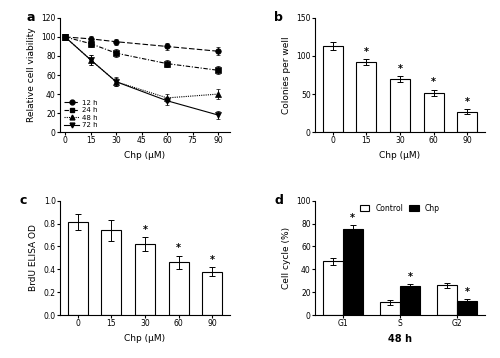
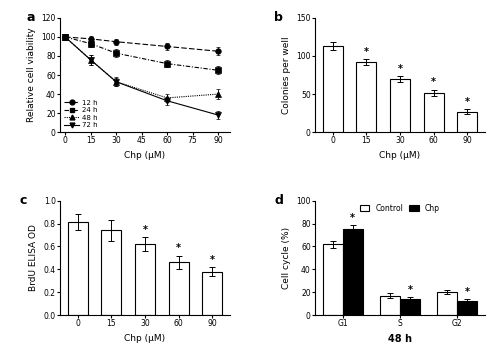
Control/G1: 47 -> 62
Control/S: 11 -> 17
Chp/S: 25 -> 14
Control/G2: 26 -> 20
